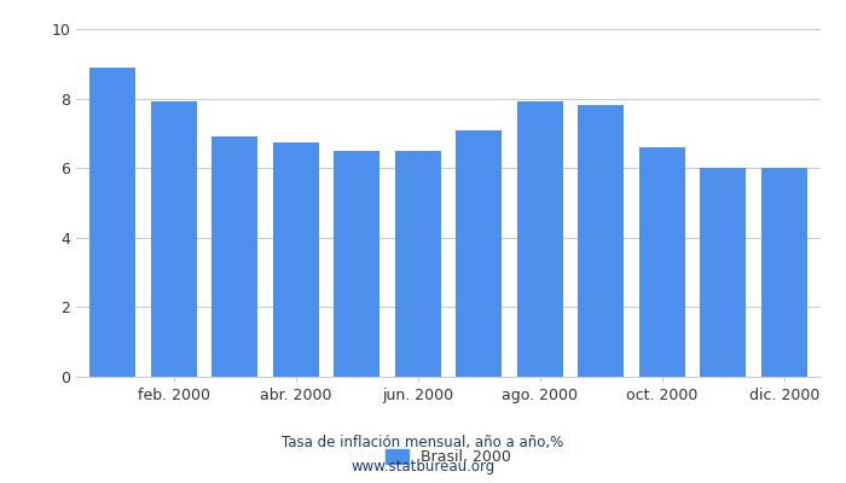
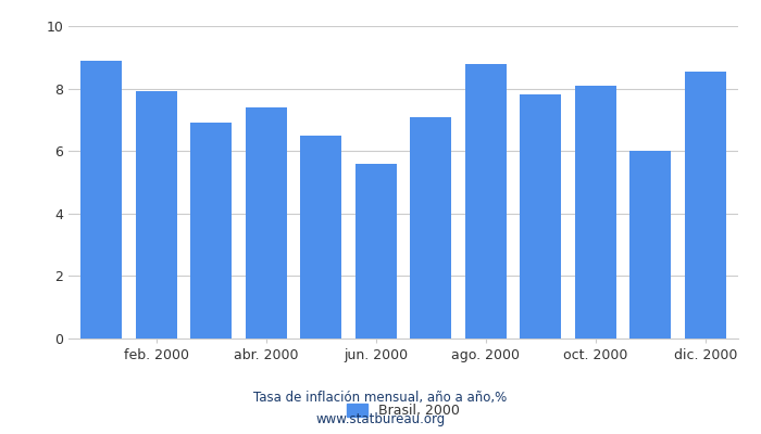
abr. 2000: 6.75 -> 7.40
jun. 2000: 6.50 -> 5.60
ago. 2000: 7.90 -> 8.80
oct. 2000: 6.60 -> 8.10
dic. 2000: 6.00 -> 8.55
